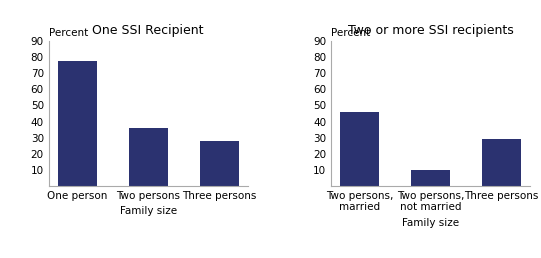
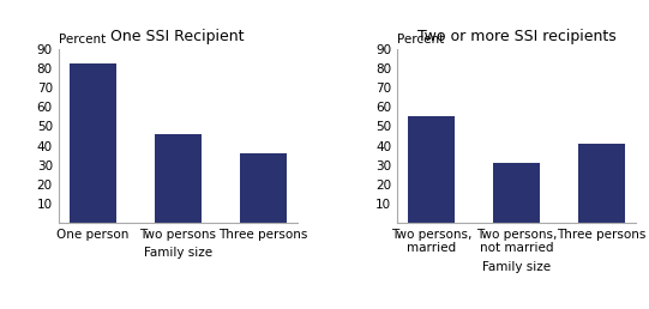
One SSI Recipient/One person: 78 -> 83
One SSI Recipient/Two persons: 36 -> 46
One SSI Recipient/Three persons: 28 -> 36
Two or more SSI recipients/Two persons, married: 46 -> 55
Two or more SSI recipients/Two persons, not married: 10 -> 31
Two or more SSI recipients/Three persons: 29 -> 41
